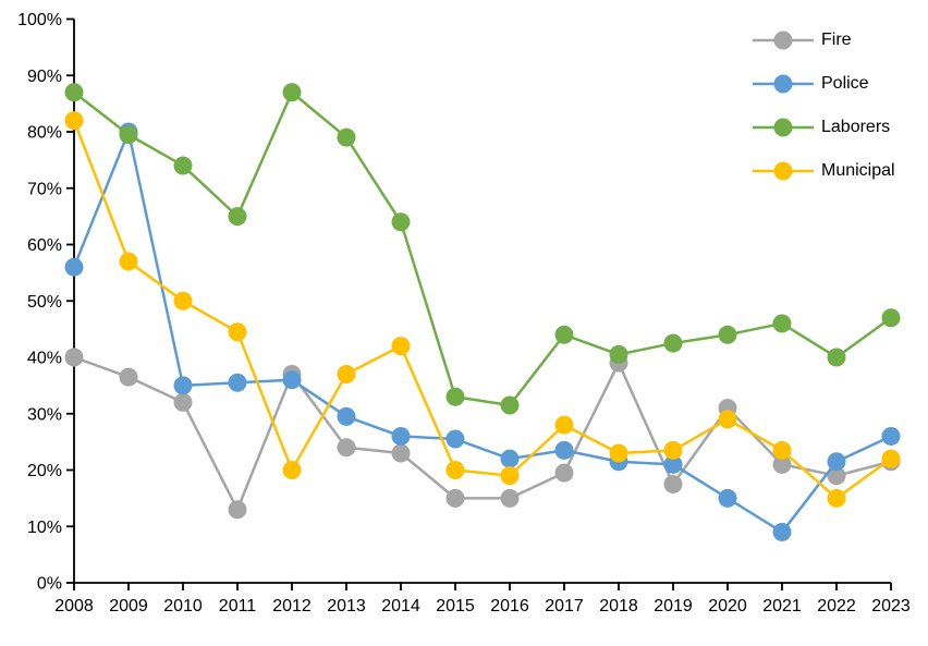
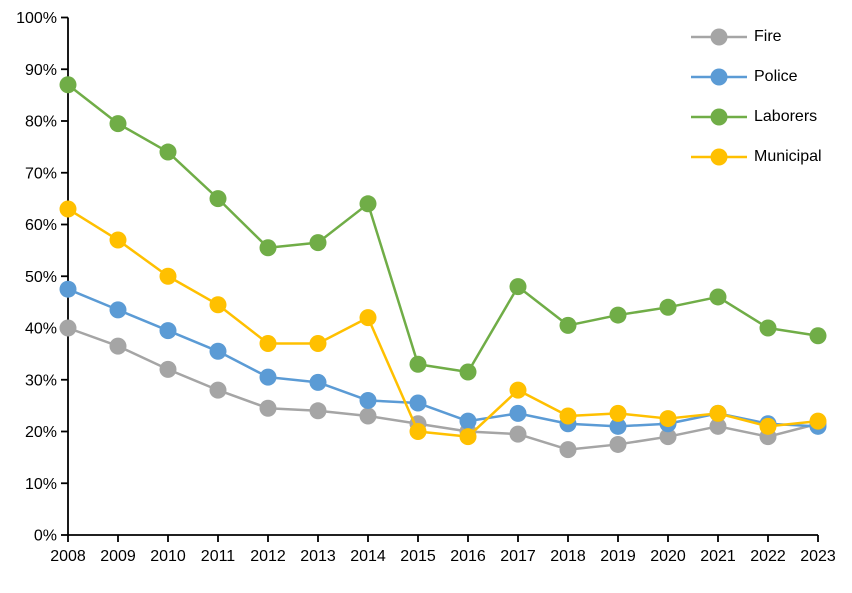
Police/2008: 56% -> 48%
Municipal/2008: 82% -> 63%
Police/2009: 80% -> 44%
Police/2010: 35% -> 40%
Fire/2011: 13% -> 28%
Fire/2012: 37% -> 24%
Police/2012: 36% -> 30%
Laborers/2012: 87% -> 56%
Municipal/2012: 20% -> 37%
Laborers/2013: 79% -> 56%
Fire/2015: 15% -> 22%
Fire/2016: 15% -> 20%
Laborers/2017: 44% -> 48%
Fire/2018: 39% -> 16%
Fire/2020: 31% -> 19%
Police/2020: 15% -> 22%
Municipal/2020: 29% -> 22%
Police/2021: 9% -> 24%
Municipal/2022: 15% -> 21%
Police/2023: 26% -> 21%
Laborers/2023: 47% -> 38%
